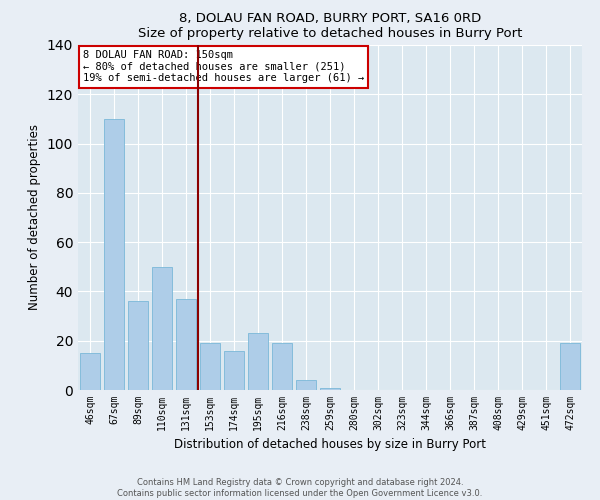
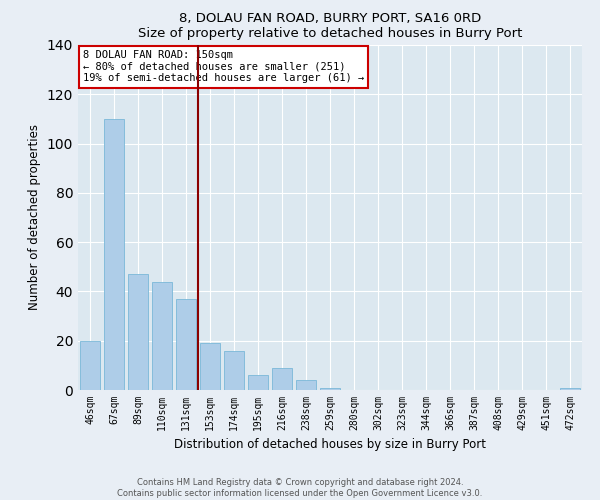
46sqm: 15 -> 20
89sqm: 36 -> 47
110sqm: 50 -> 44
195sqm: 23 -> 6
216sqm: 19 -> 9
472sqm: 19 -> 1
